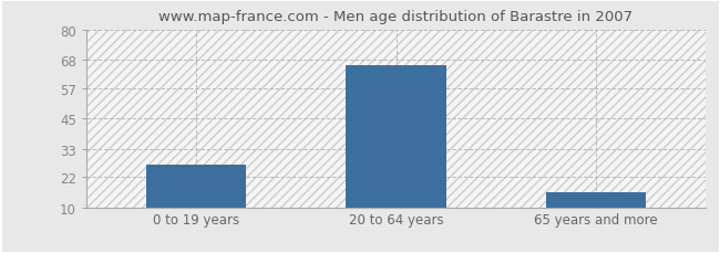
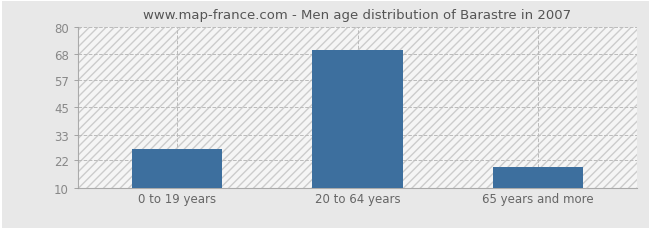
20 to 64 years: 66 -> 70
65 years and more: 16 -> 19
